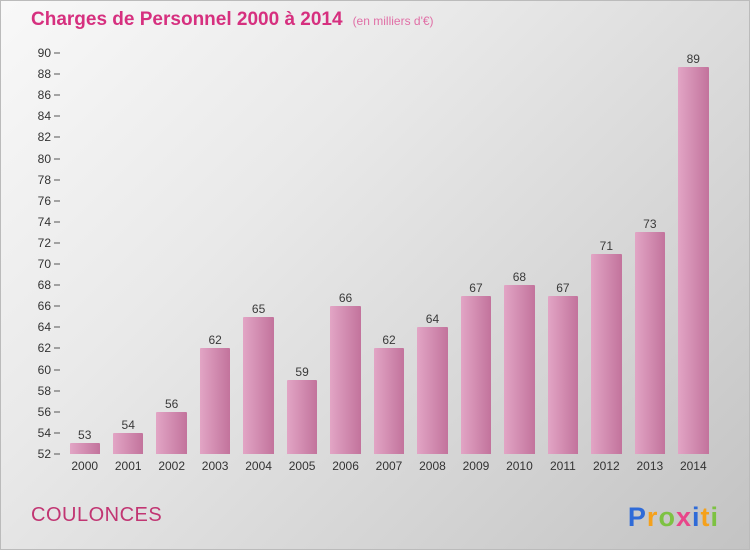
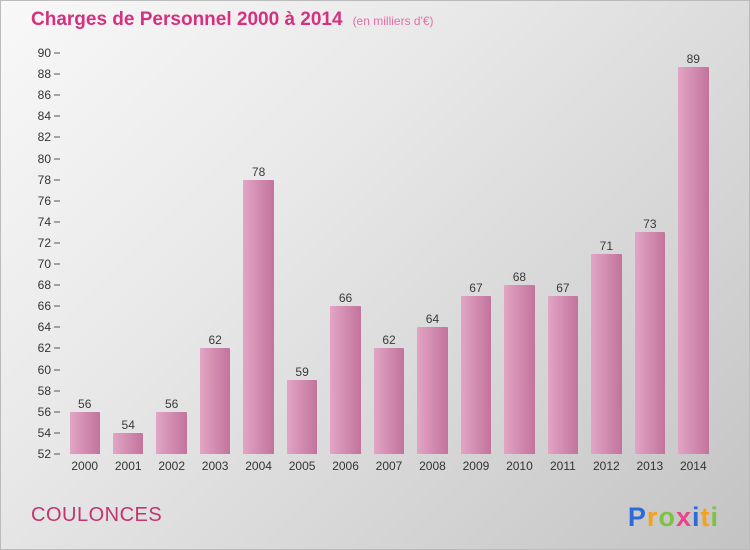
2000: 53 -> 56
2004: 65 -> 78
